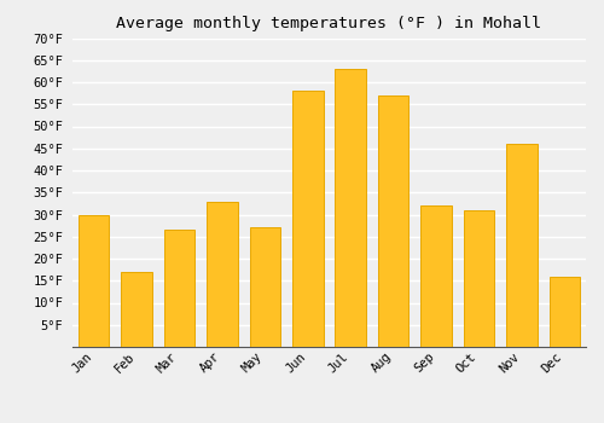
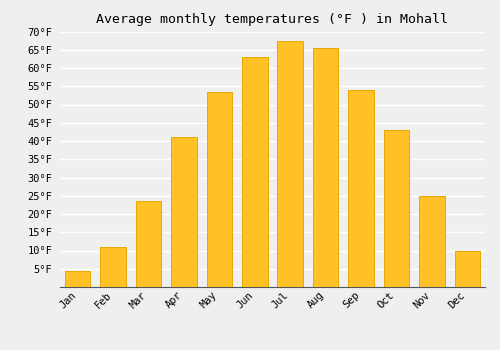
Jan: 30.0°F -> 4.5°F
Feb: 17.0°F -> 11.0°F
Mar: 26.5°F -> 23.5°F
Apr: 33.0°F -> 41.0°F
May: 27.0°F -> 53.5°F
Jun: 58.0°F -> 63.0°F
Jul: 63.0°F -> 67.5°F
Aug: 57.0°F -> 65.5°F
Sep: 32.0°F -> 54.0°F
Oct: 31.0°F -> 43.0°F
Nov: 46.0°F -> 25.0°F
Dec: 16.0°F -> 10.0°F
